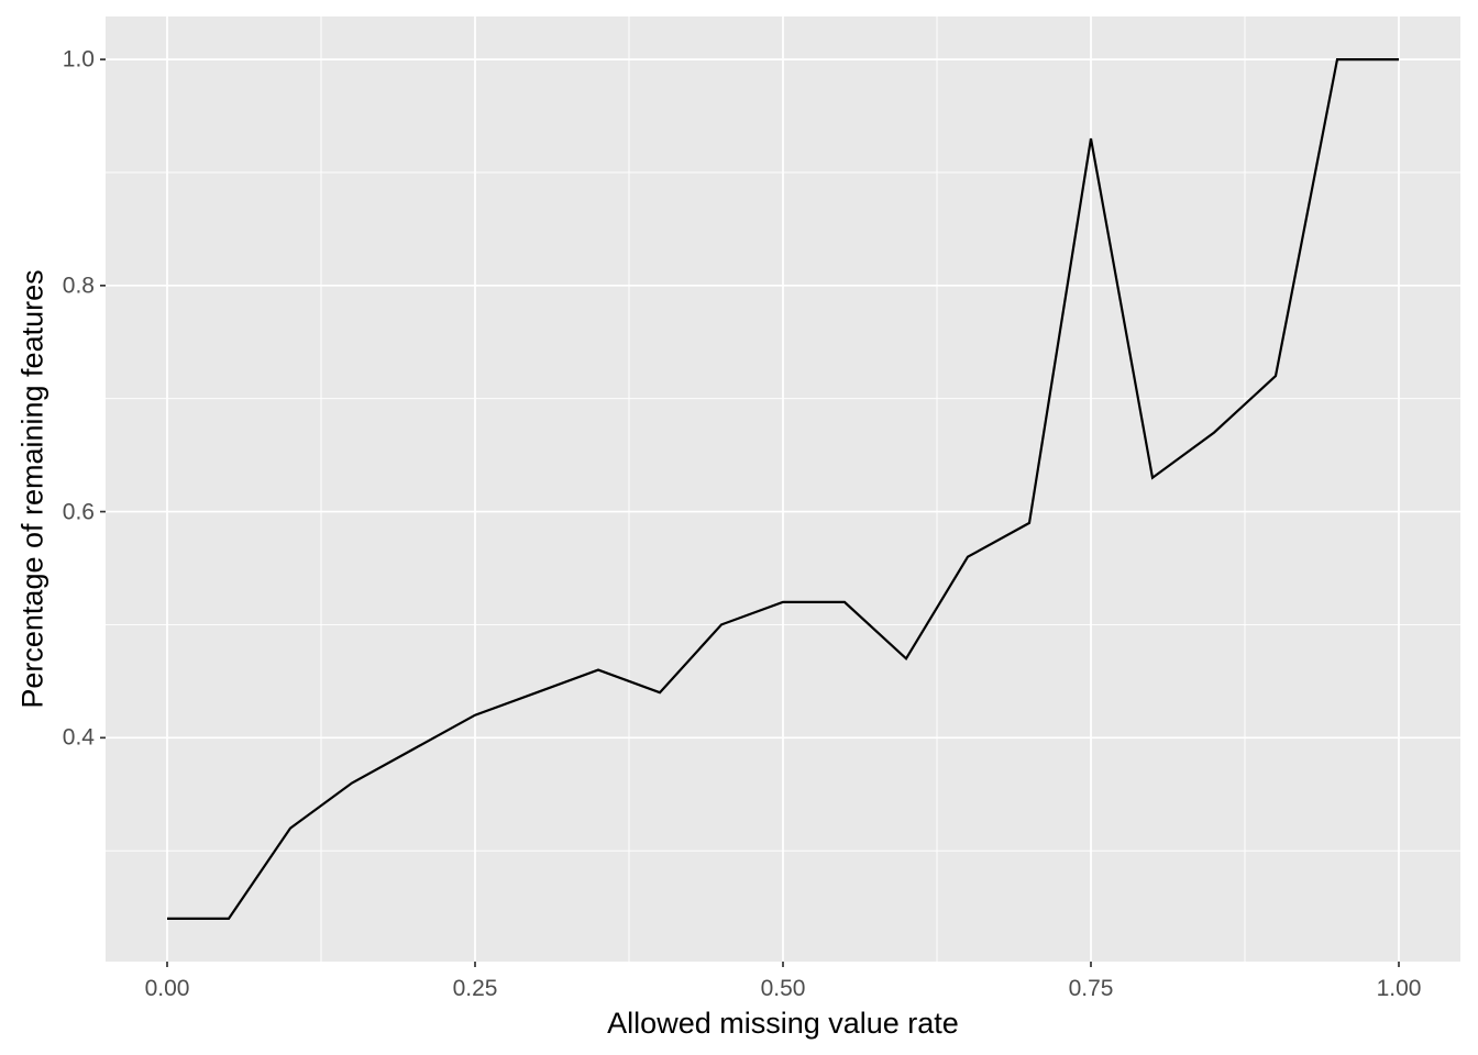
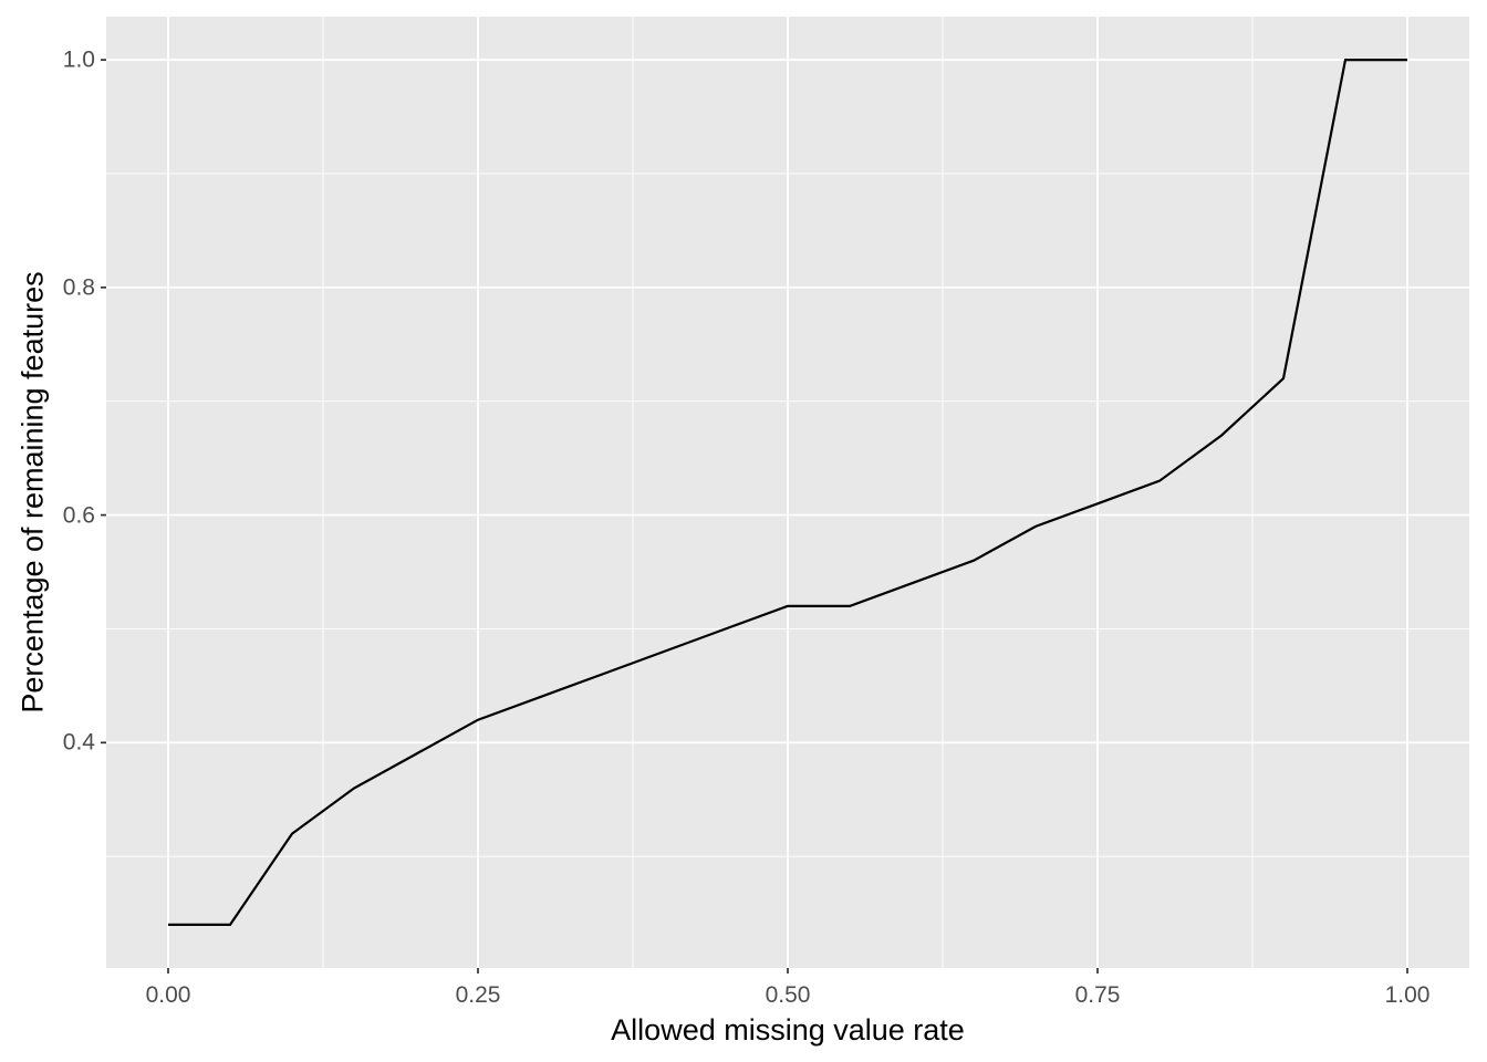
0.4: 0.44 -> 0.48
0.6: 0.47 -> 0.54
0.75: 0.93 -> 0.61
